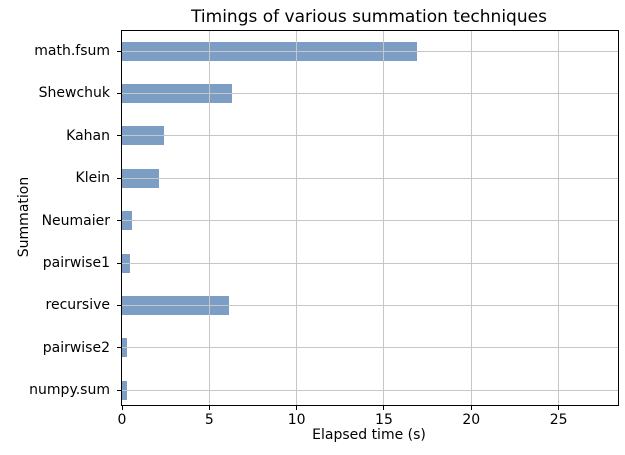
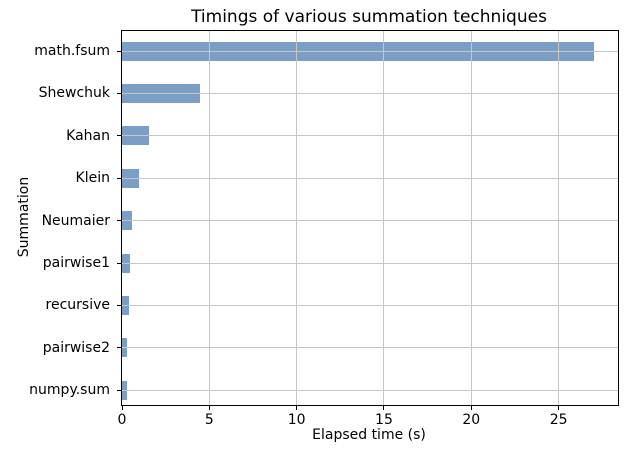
math.fsum: 16.9 -> 27.0
Shewchuk: 6.3 -> 4.5
Kahan: 2.4 -> 1.6
Klein: 2.1 -> 1.0
recursive: 6.1 -> 0.4
